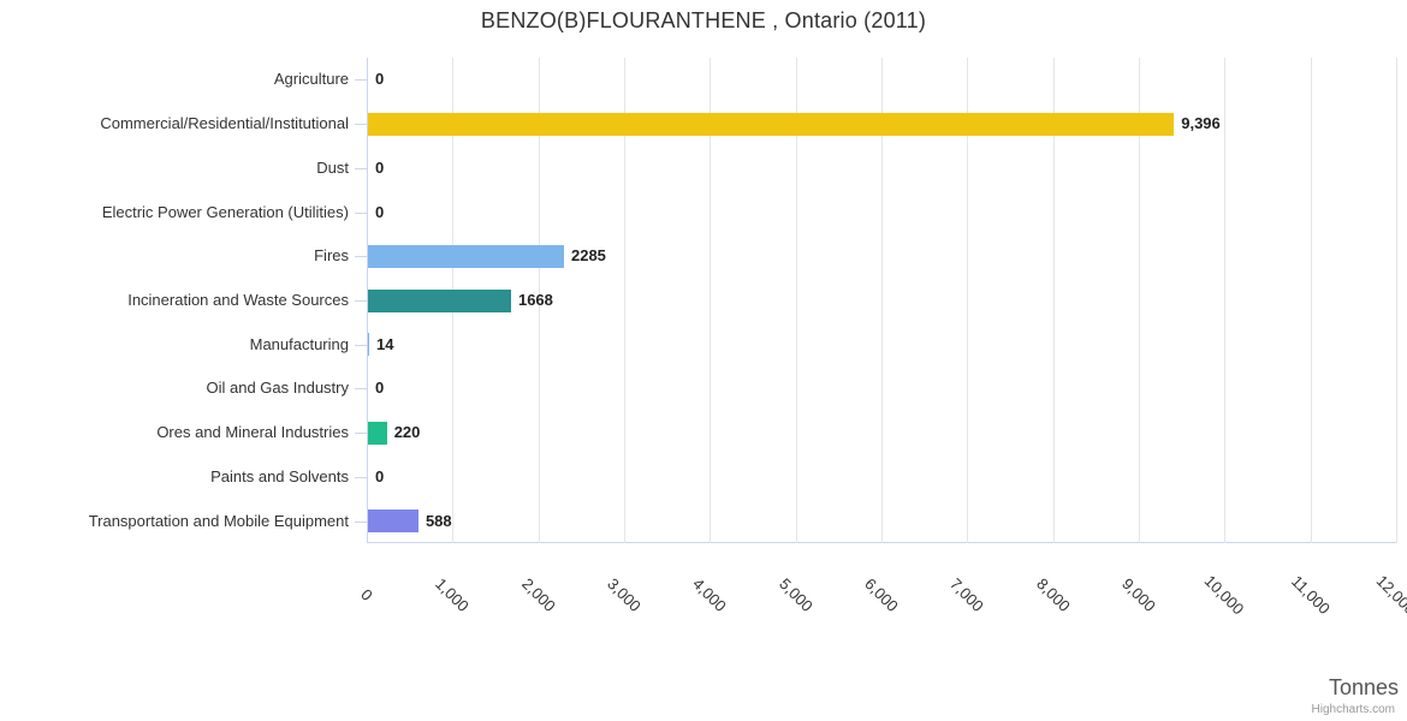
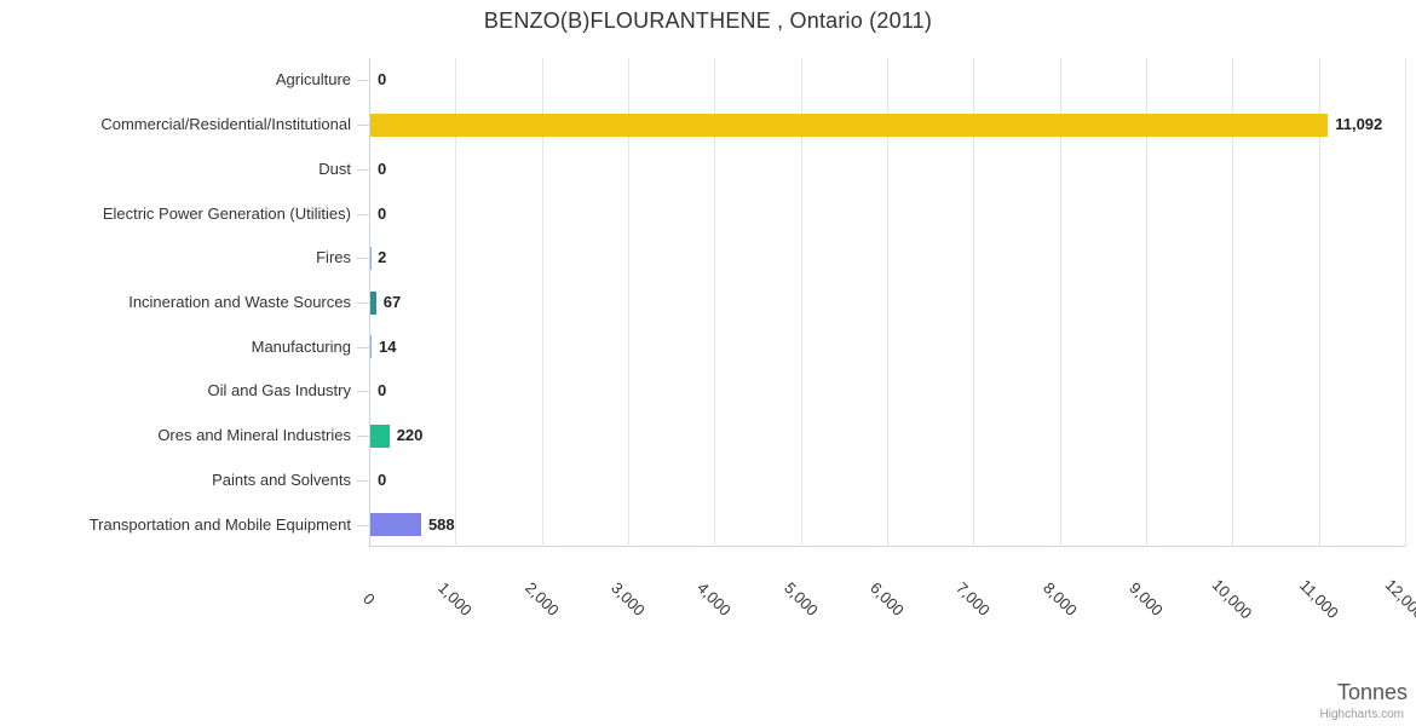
Commercial/Residential/Institutional: 9,396 -> 11,092
Fires: 2285 -> 2
Incineration and Waste Sources: 1668 -> 67
